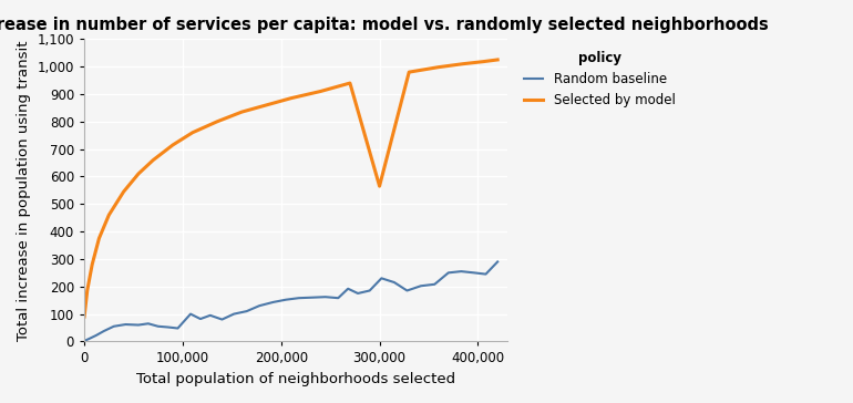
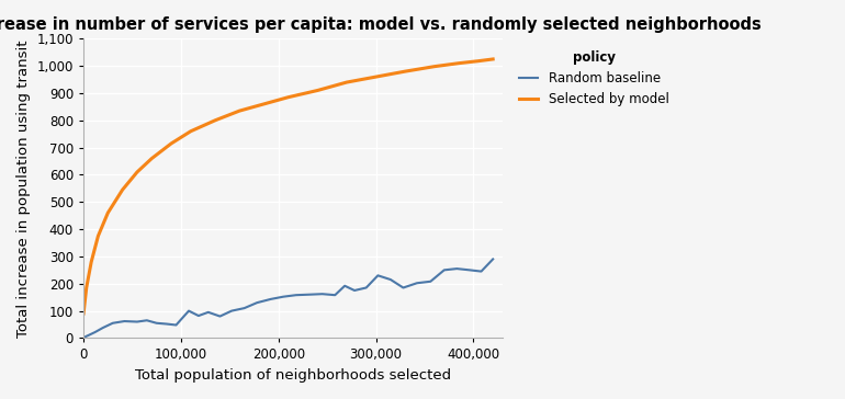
Selected by model/300,000: 565 -> 960
